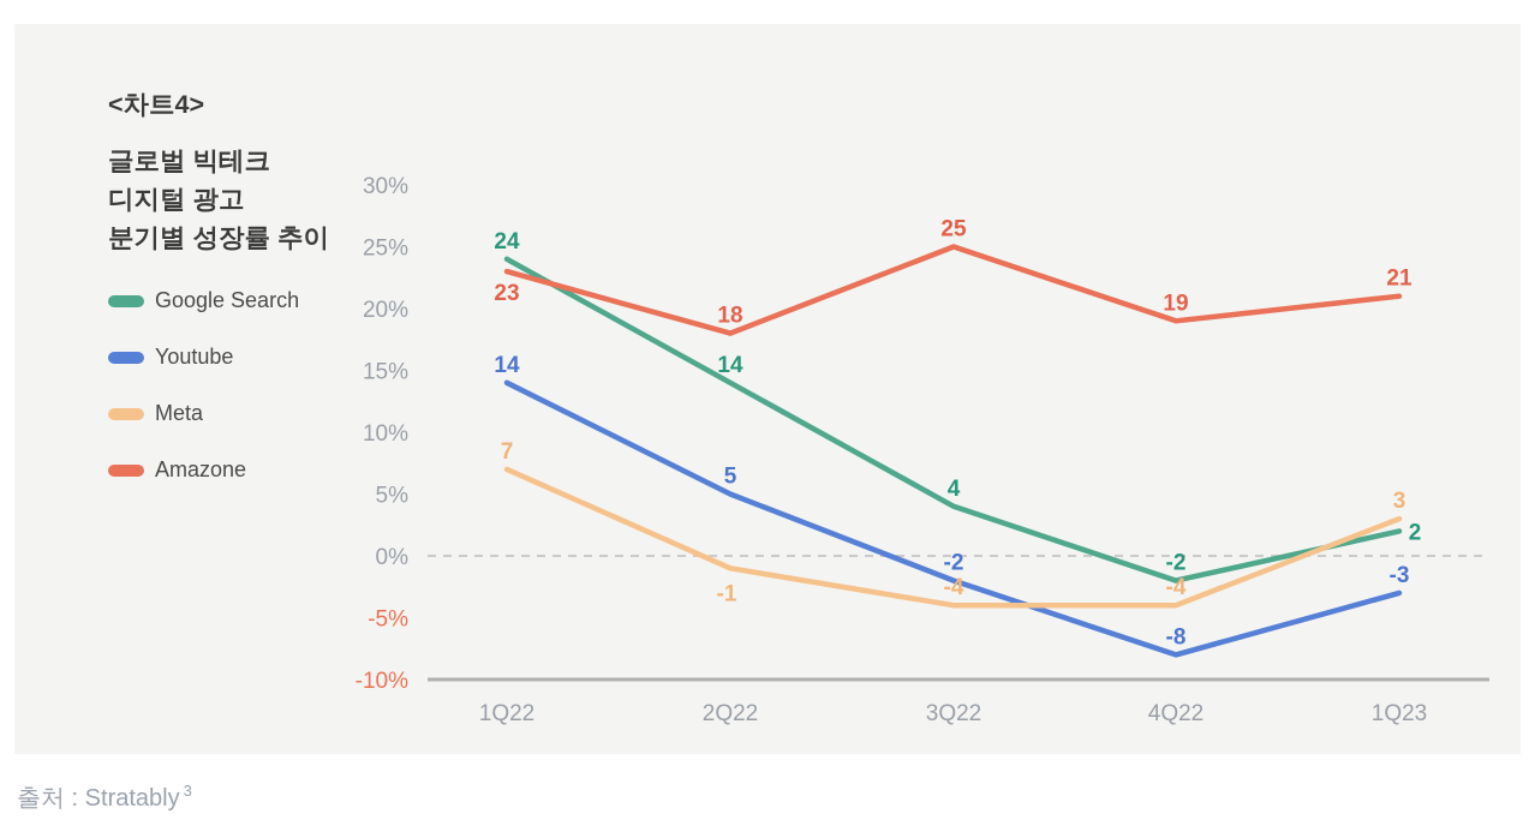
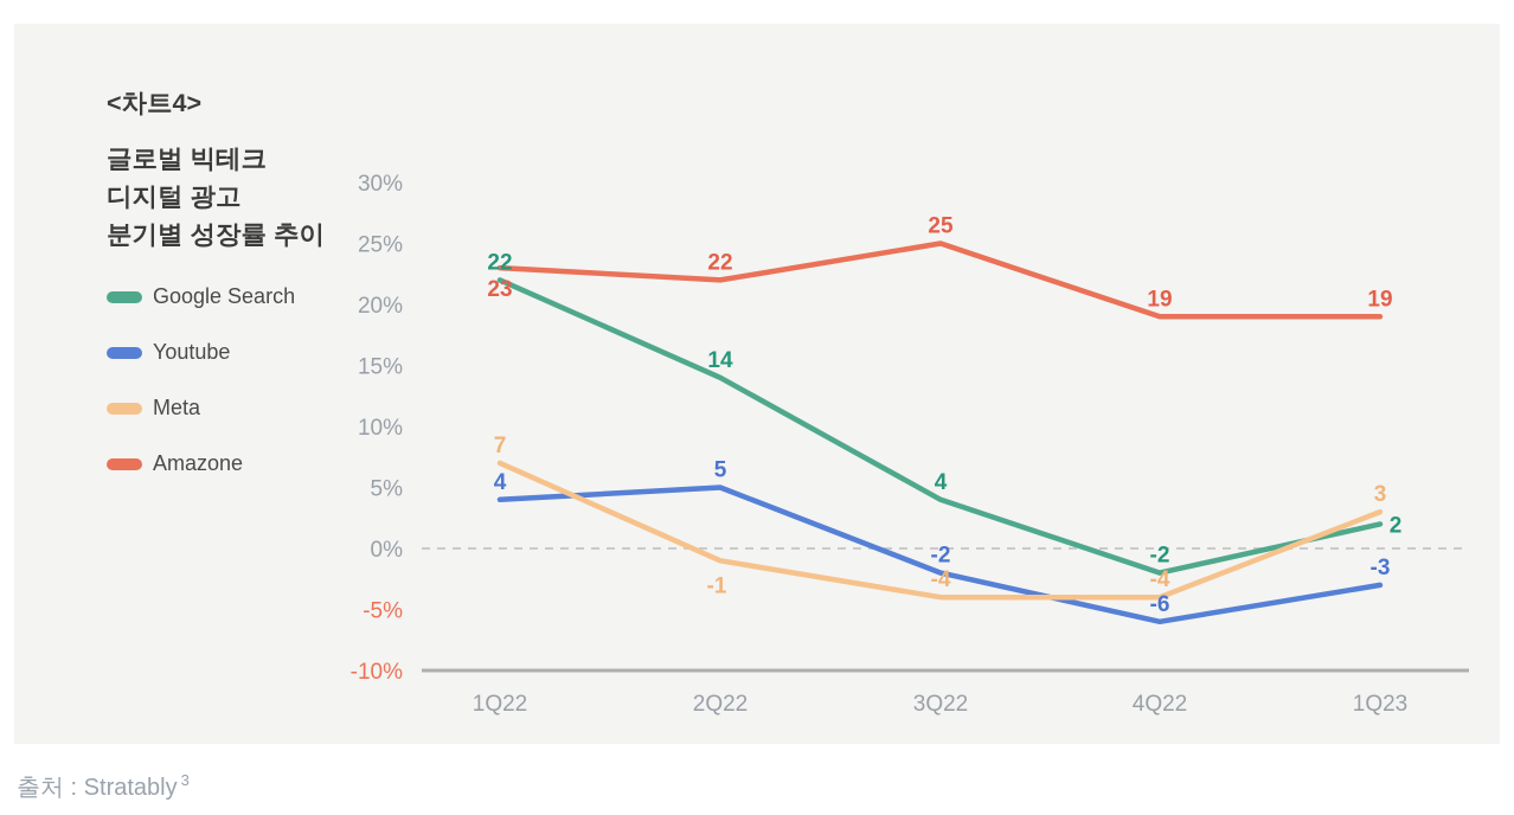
Google Search/1Q22: 24 -> 22
Youtube/1Q22: 14 -> 4
Amazone/2Q22: 18 -> 22
Youtube/4Q22: -8 -> -6
Amazone/1Q23: 21 -> 19
